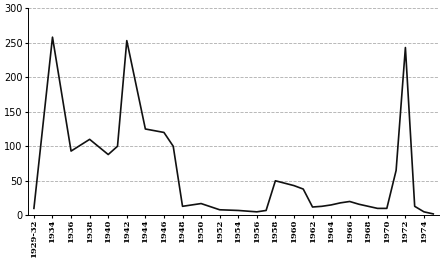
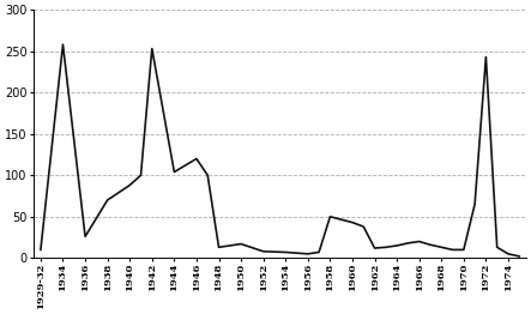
1936: 93 -> 26
1938: 110 -> 70
1944: 125 -> 104
